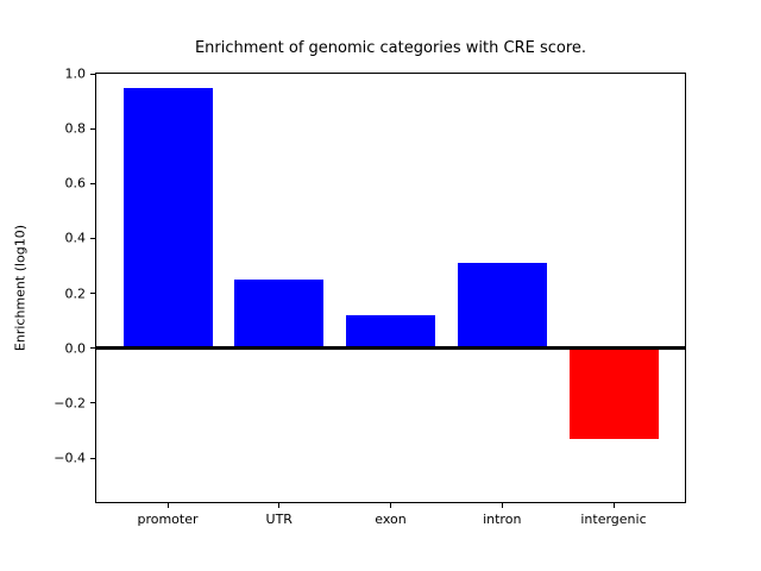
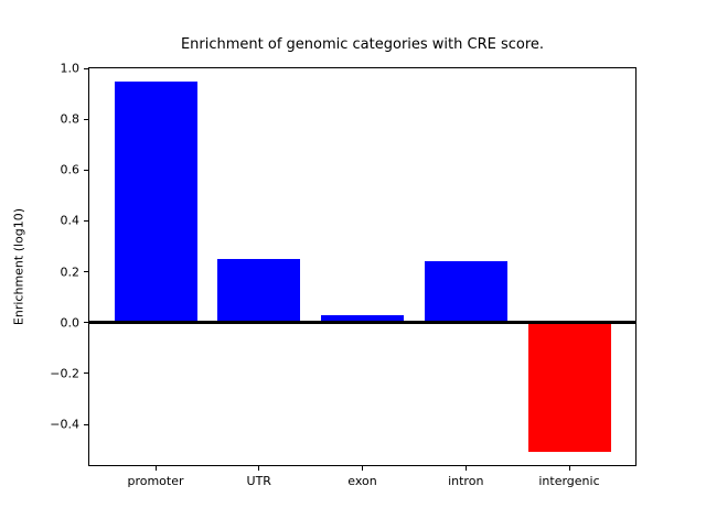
exon: 0.12 -> 0.03
intron: 0.31 -> 0.24
intergenic: -0.33 -> -0.51
